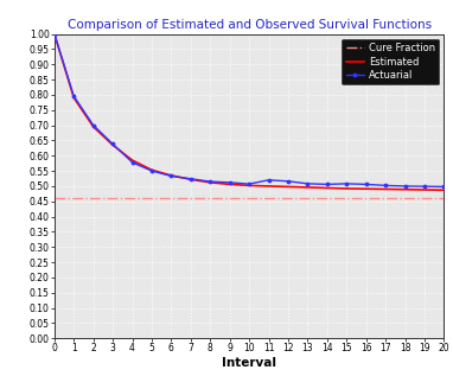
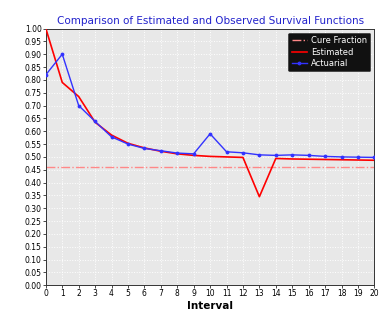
Actuarial/0: 1.000 -> 0.820
Actuarial/1: 0.795 -> 0.900
Estimated/2: 0.695 -> 0.735
Actuarial/10: 0.507 -> 0.590
Estimated/13: 0.496 -> 0.345
